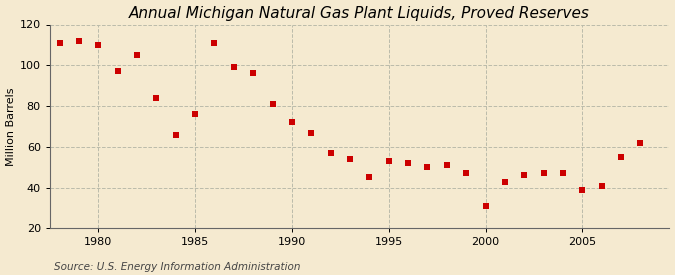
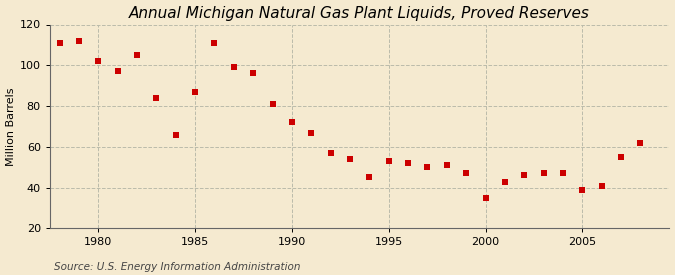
1980: 110 -> 102
1985: 76 -> 87
2000: 31 -> 35
